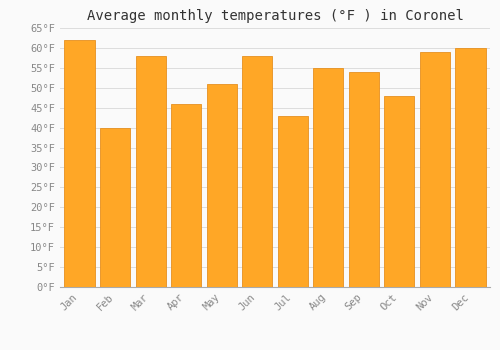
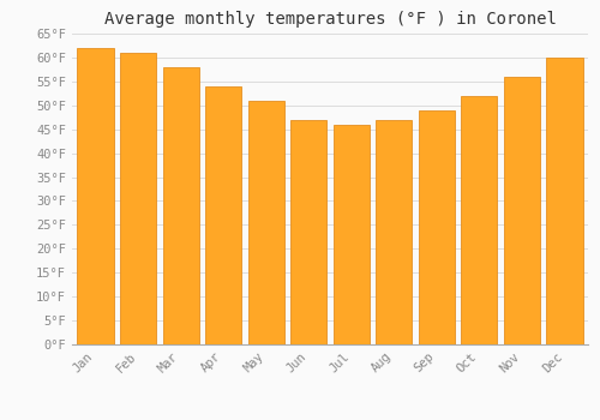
Feb: 40°F -> 61°F
Apr: 46°F -> 54°F
Jun: 58°F -> 47°F
Jul: 43°F -> 46°F
Aug: 55°F -> 47°F
Sep: 54°F -> 49°F
Oct: 48°F -> 52°F
Nov: 59°F -> 56°F
